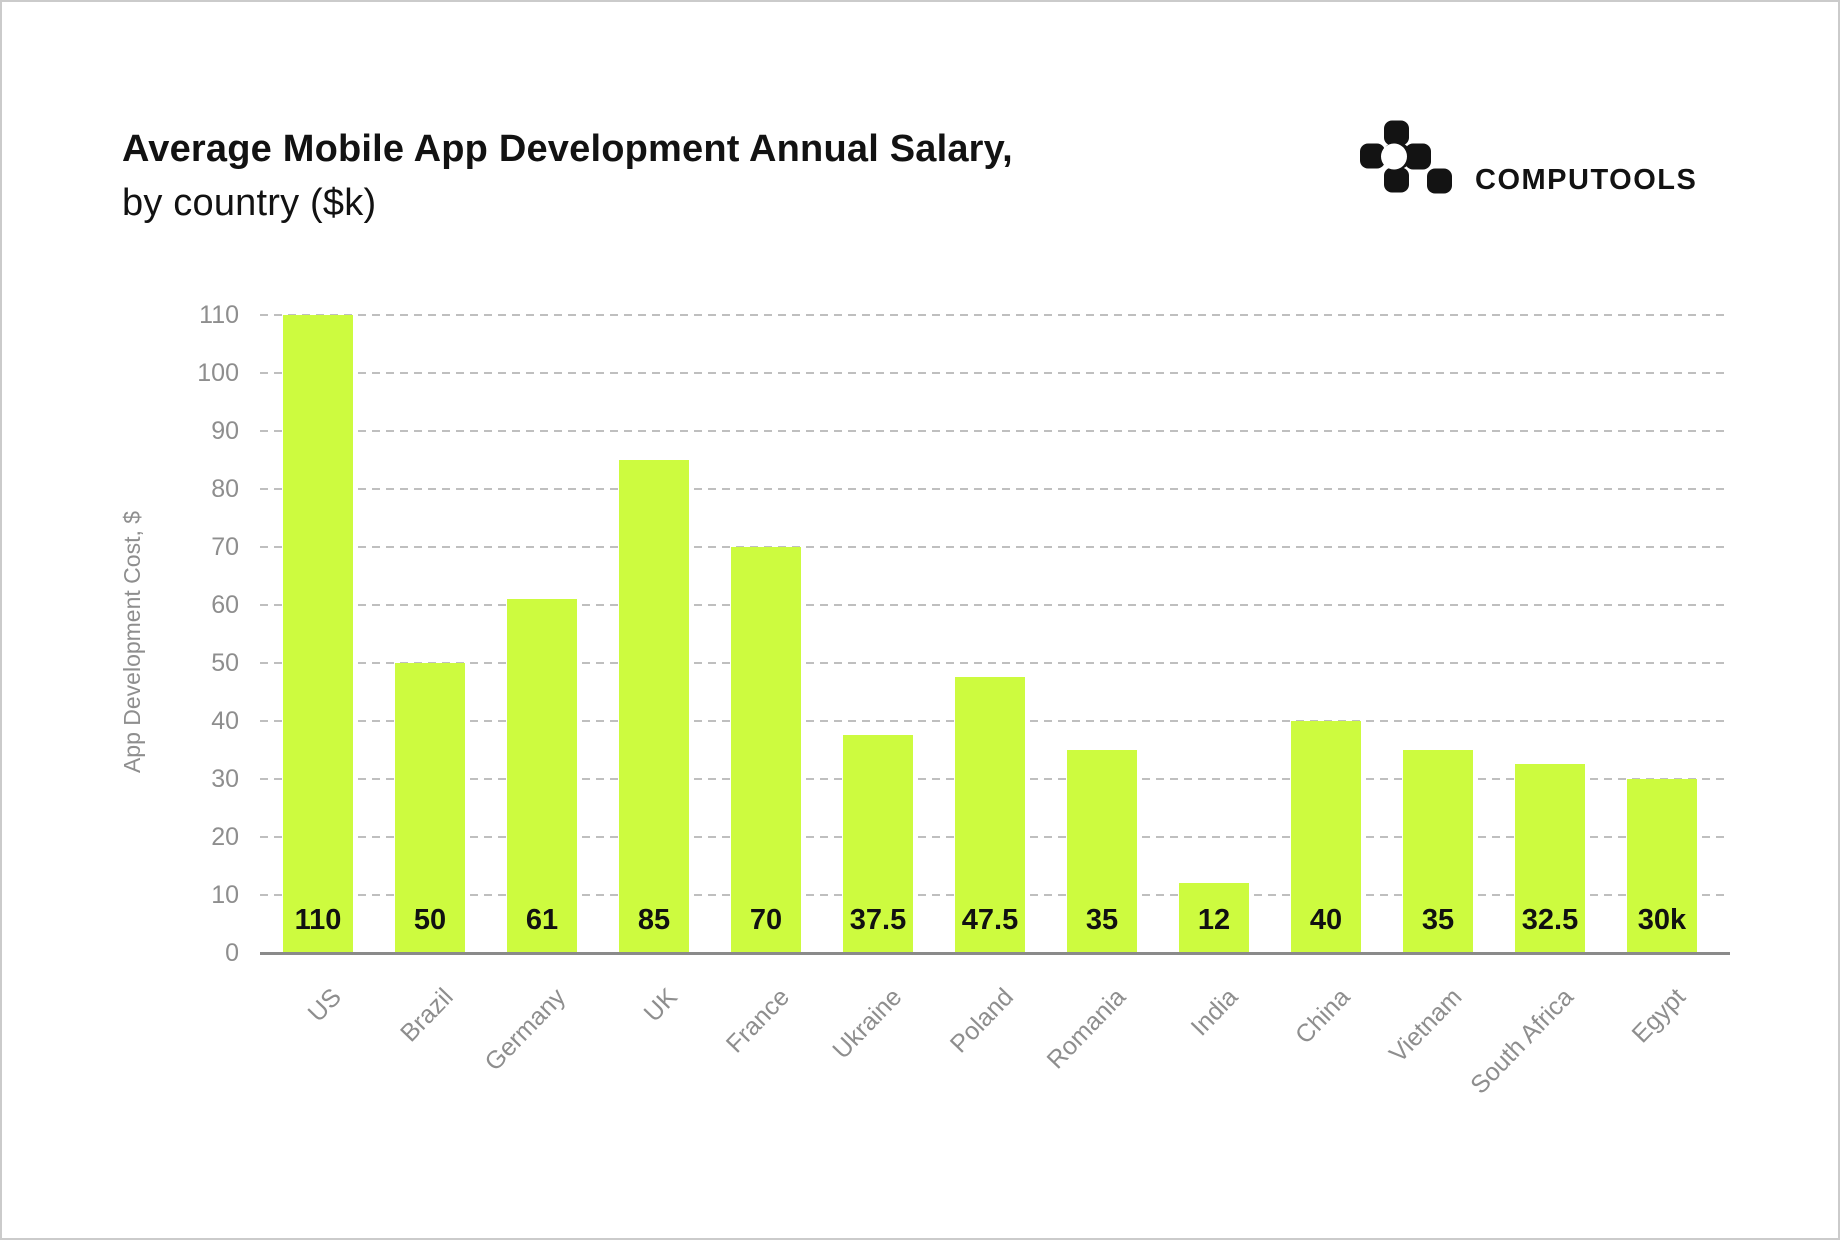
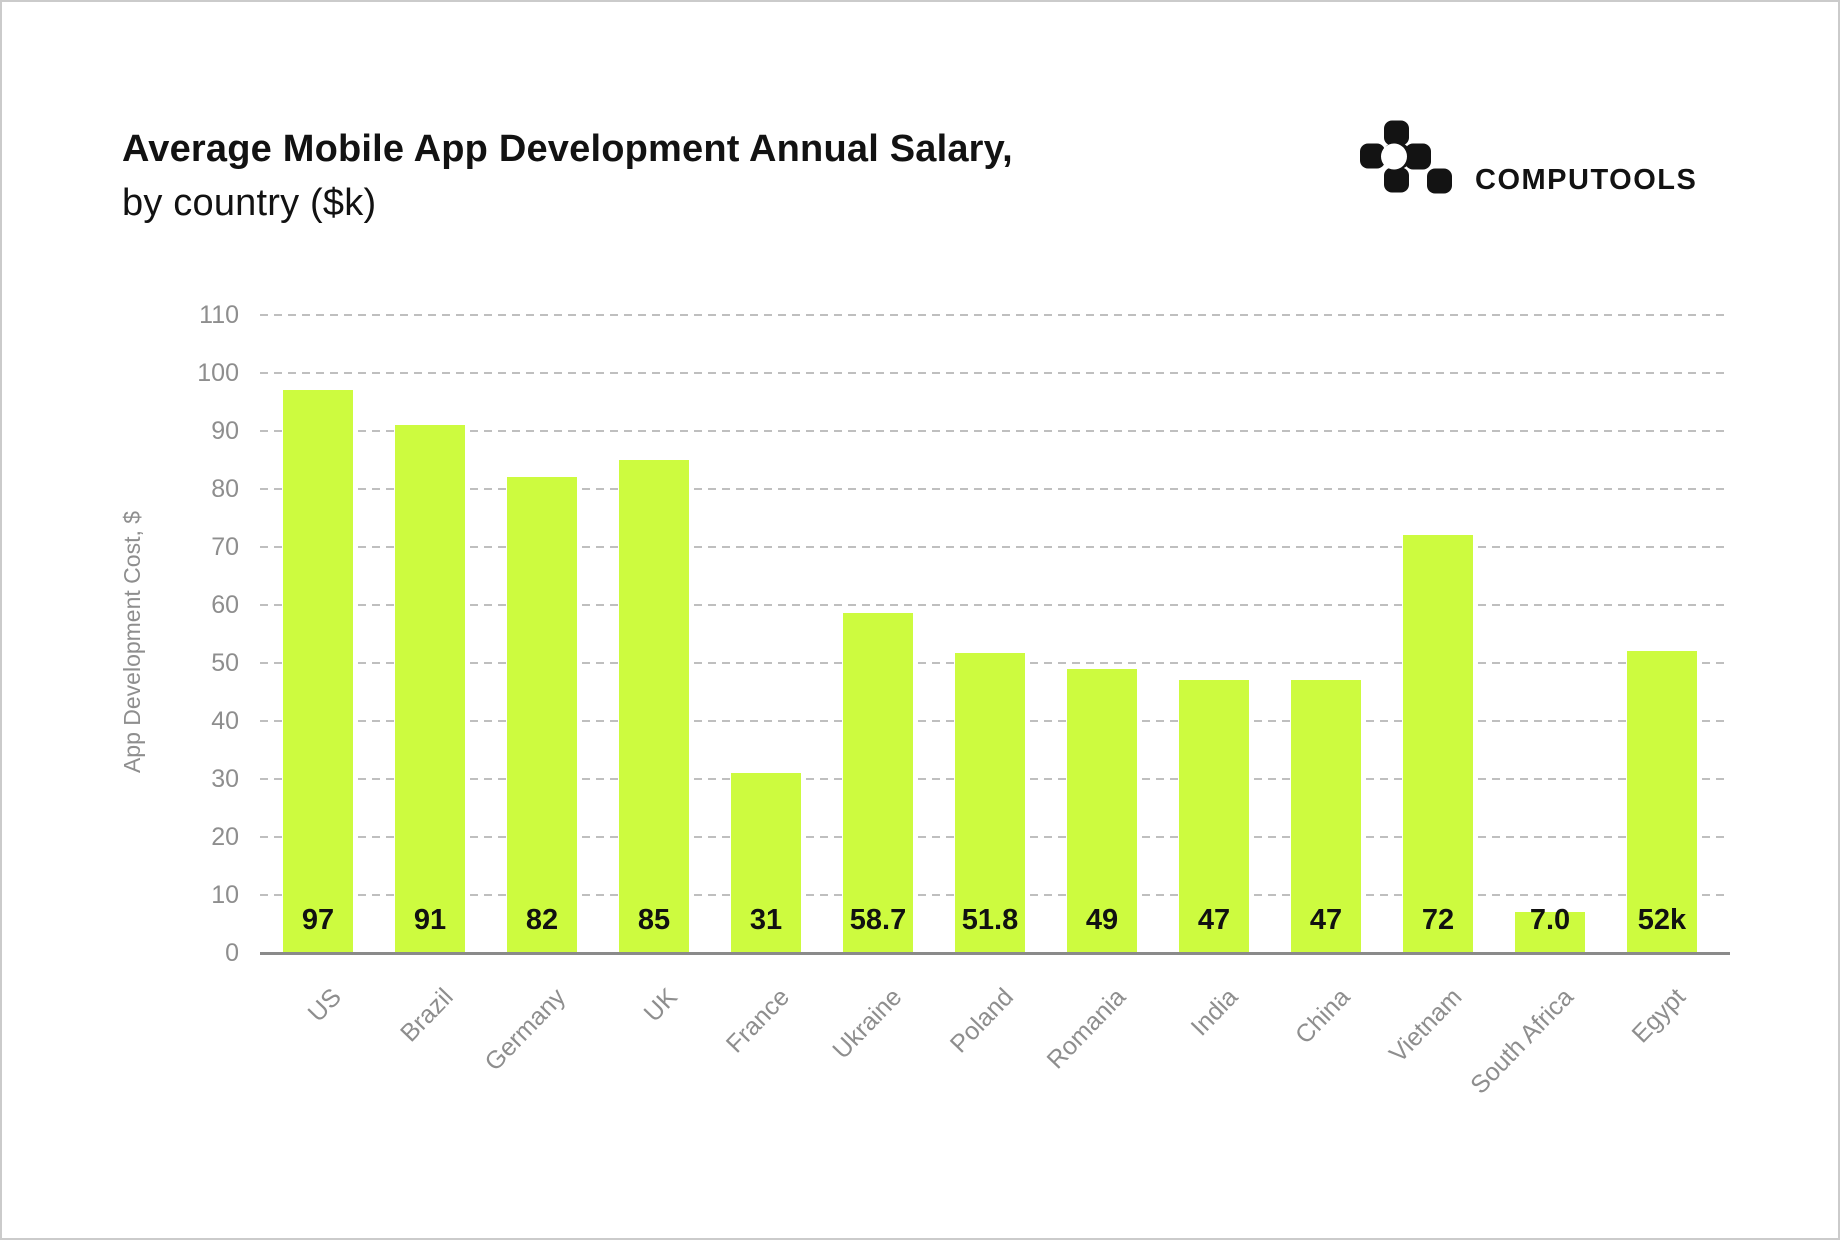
US: 110 -> 97
Brazil: 50 -> 91
Germany: 61 -> 82
France: 70 -> 31
Ukraine: 37.5 -> 58.7
Poland: 47.5 -> 51.8
Romania: 35 -> 49
India: 12 -> 47
China: 40 -> 47
Vietnam: 35 -> 72
South Africa: 32.5 -> 7.0
Egypt: 30k -> 52k
